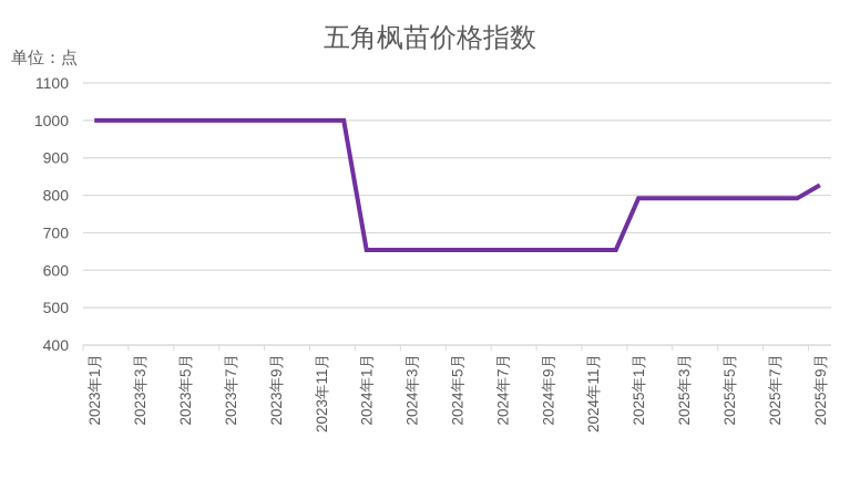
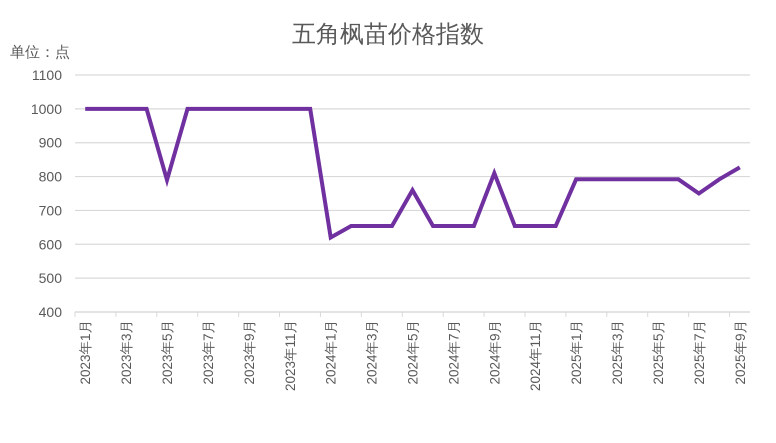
2023年5月: 1000 -> 790
2024年1月: 650 -> 620
2024年5月: 650 -> 760
2024年9月: 650 -> 810
2025年7月: 790 -> 750
